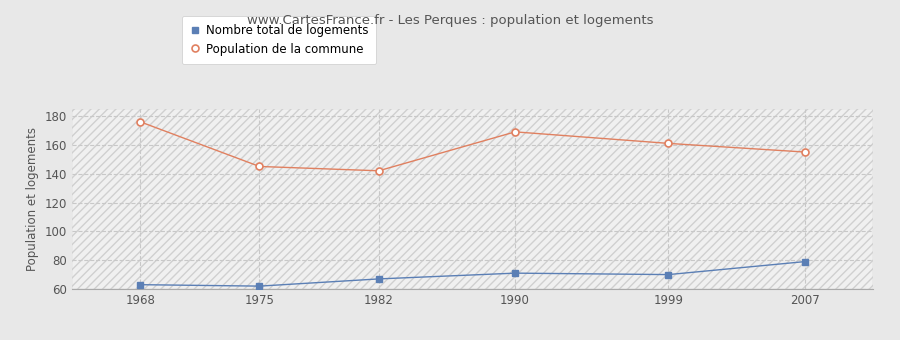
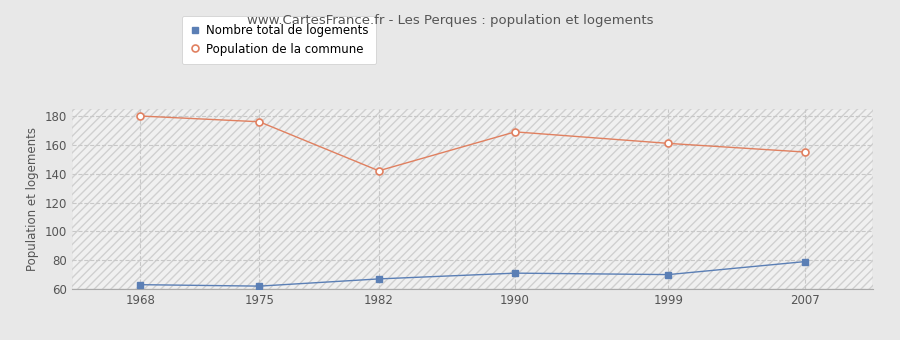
Population de la commune/1968: 176 -> 180
Population de la commune/1975: 145 -> 176
